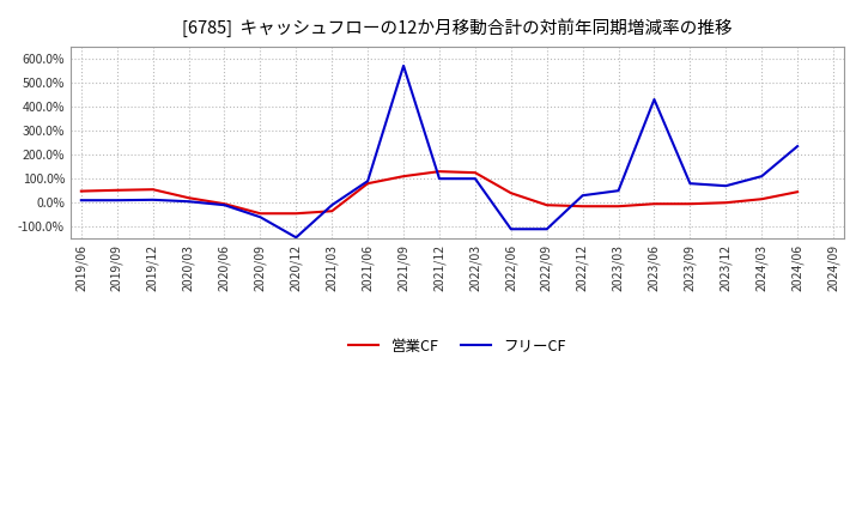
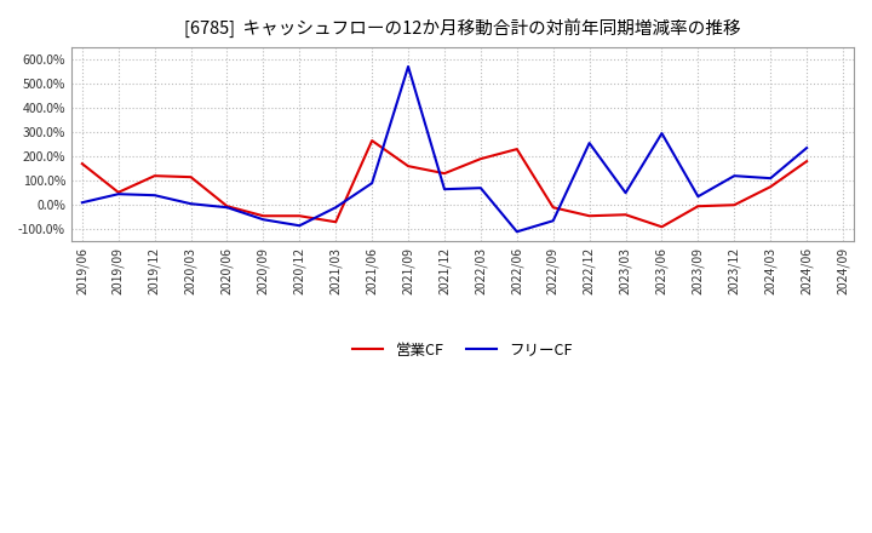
営業CF/2019/06: 48% -> 170%
フリーCF/2019/09: 10% -> 45%
営業CF/2019/12: 55% -> 120%
フリーCF/2019/12: 12% -> 40%
営業CF/2020/03: 20% -> 115%
フリーCF/2020/12: -145% -> -85%
営業CF/2021/03: -35% -> -70%
営業CF/2021/06: 80% -> 265%
営業CF/2021/09: 110% -> 160%
フリーCF/2021/12: 100% -> 65%
営業CF/2022/03: 125% -> 190%
フリーCF/2022/03: 100% -> 70%
営業CF/2022/06: 40% -> 230%
フリーCF/2022/09: -110% -> -65%
営業CF/2022/12: -15% -> -45%
フリーCF/2022/12: 30% -> 255%
営業CF/2023/03: -15% -> -40%
営業CF/2023/06: -5% -> -90%
フリーCF/2023/06: 430% -> 295%
フリーCF/2023/09: 80% -> 35%
フリーCF/2023/12: 70% -> 120%
営業CF/2024/03: 15% -> 75%
営業CF/2024/06: 45% -> 180%
